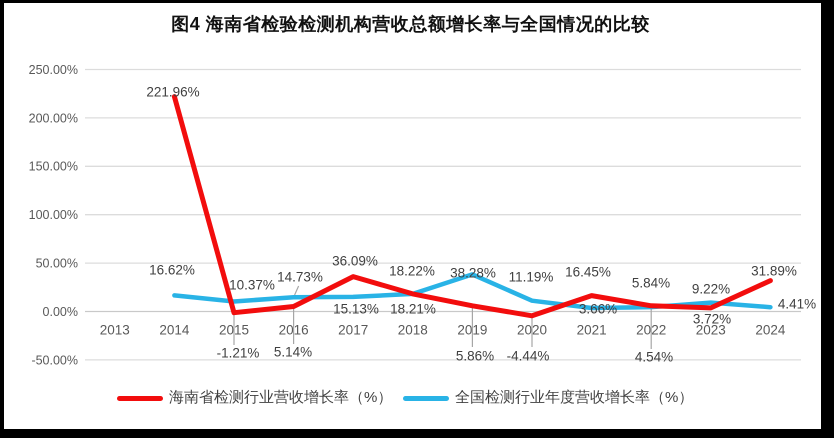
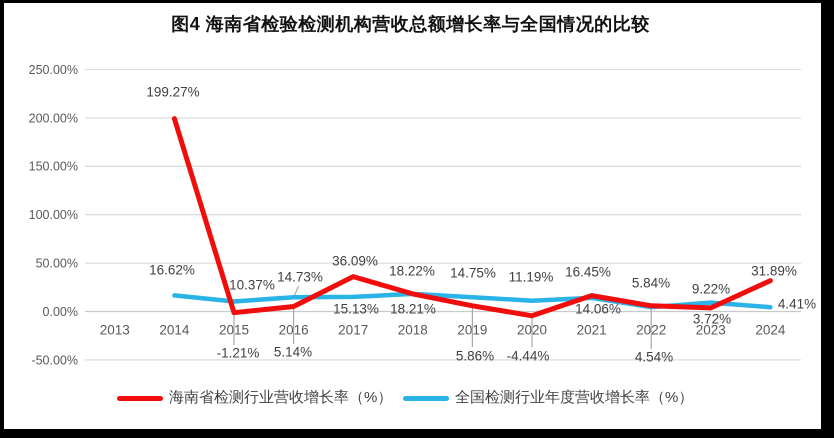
海南省检测行业营收增长率（%）/2014: 221.96% -> 199.27%
全国检测行业年度营收增长率（%）/2019: 38.28% -> 14.75%
全国检测行业年度营收增长率（%）/2021: 3.66% -> 14.06%
